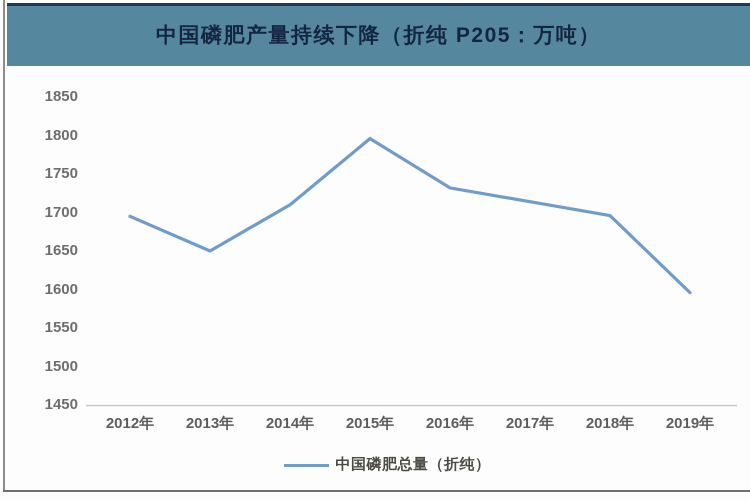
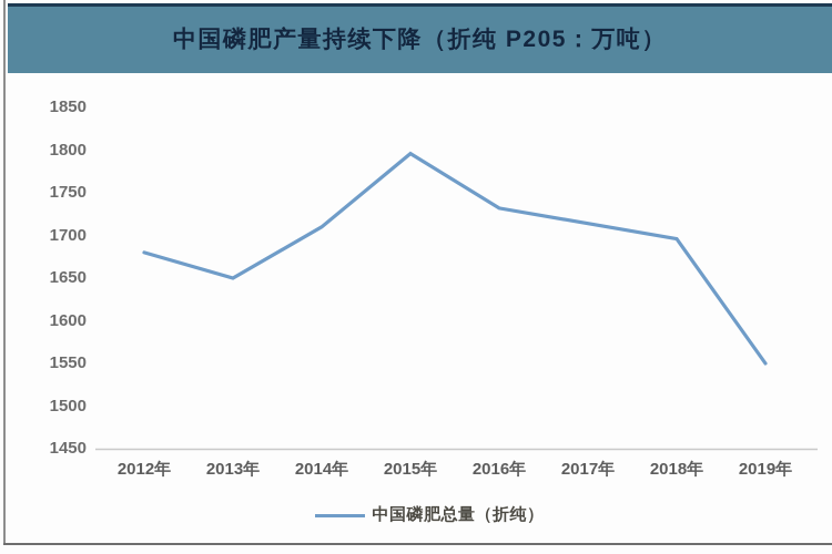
2012年: 1700 -> 1680
2019年: 1600 -> 1550
